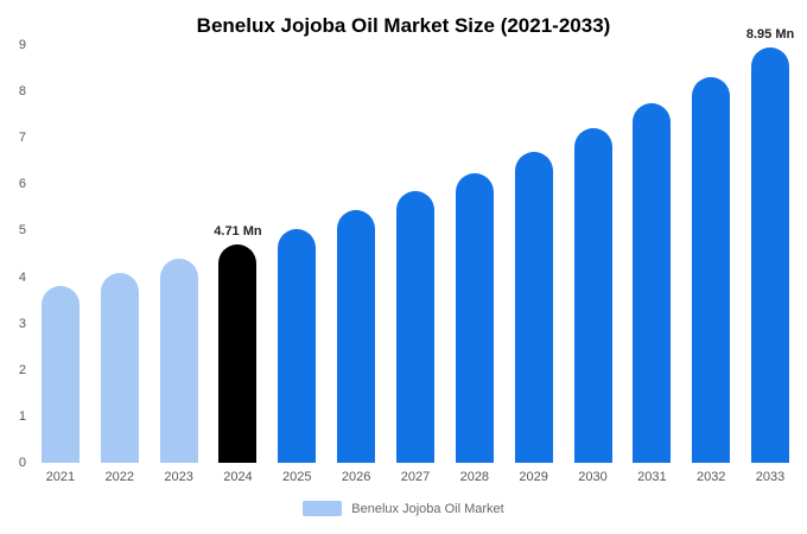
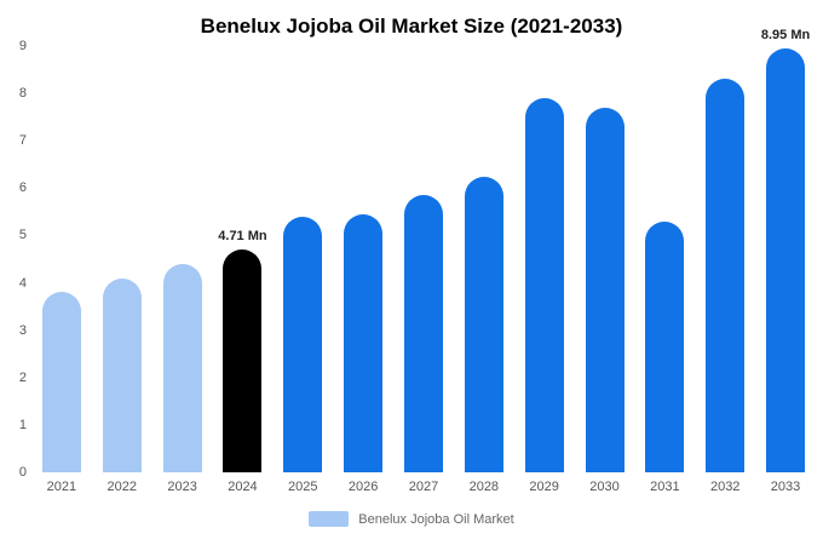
2025: 5.0 -> 5.4
2029: 6.7 -> 7.9
2030: 7.2 -> 7.7
2031: 7.8 -> 5.3
